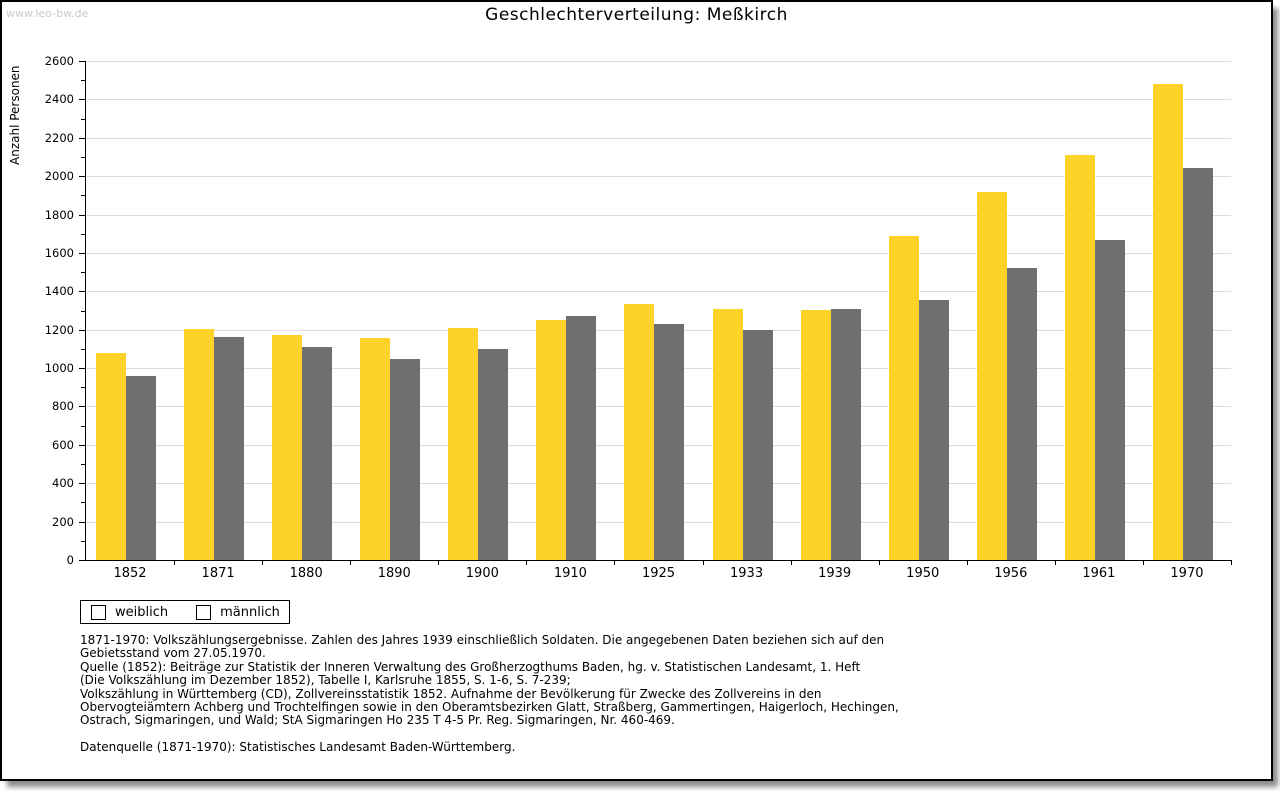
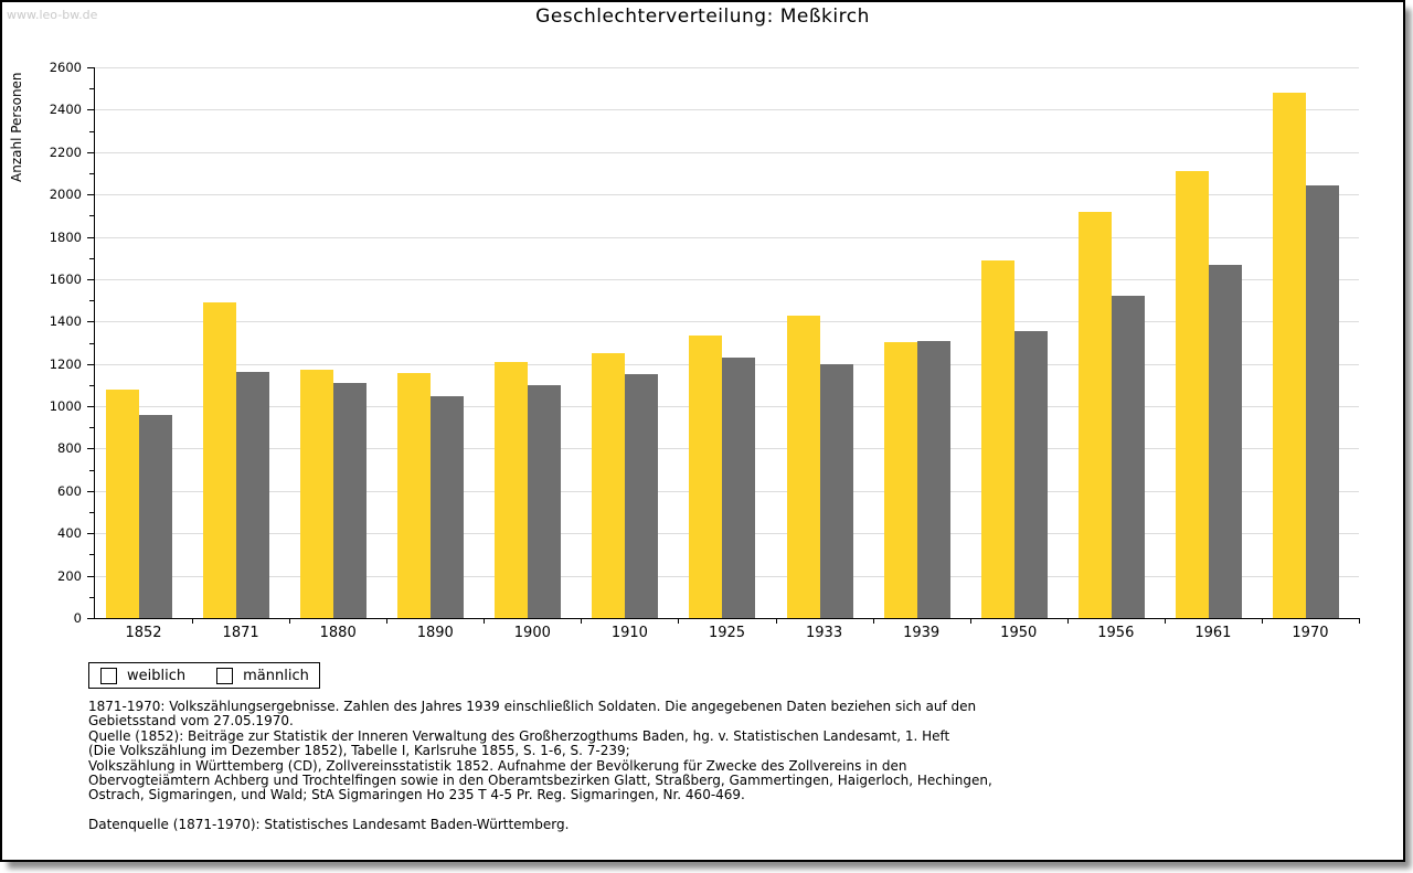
weiblich/1871: 1200 -> 1490
männlich/1910: 1270 -> 1150
weiblich/1933: 1310 -> 1430
